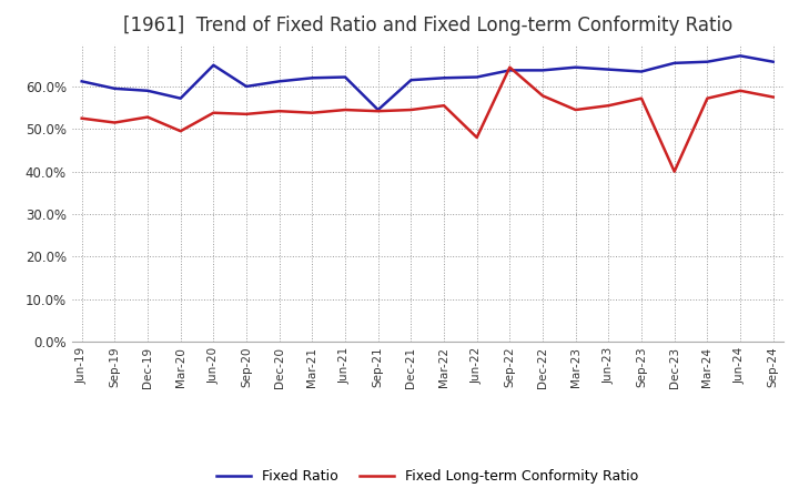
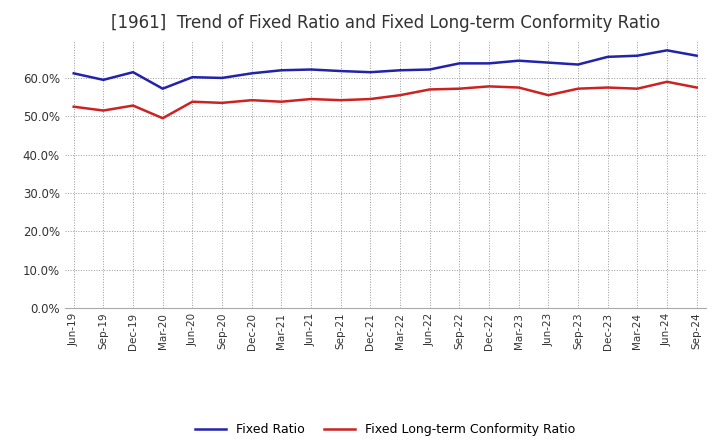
Fixed Ratio/Dec-19: 59.0% -> 61.5%
Fixed Ratio/Jun-20: 65.0% -> 60.2%
Fixed Ratio/Sep-21: 54.5% -> 61.8%
Fixed Long-term Conformity Ratio/Jun-22: 48.0% -> 57.0%
Fixed Long-term Conformity Ratio/Sep-22: 64.5% -> 57.2%
Fixed Long-term Conformity Ratio/Mar-23: 54.5% -> 57.5%
Fixed Long-term Conformity Ratio/Dec-23: 40.0% -> 57.5%
